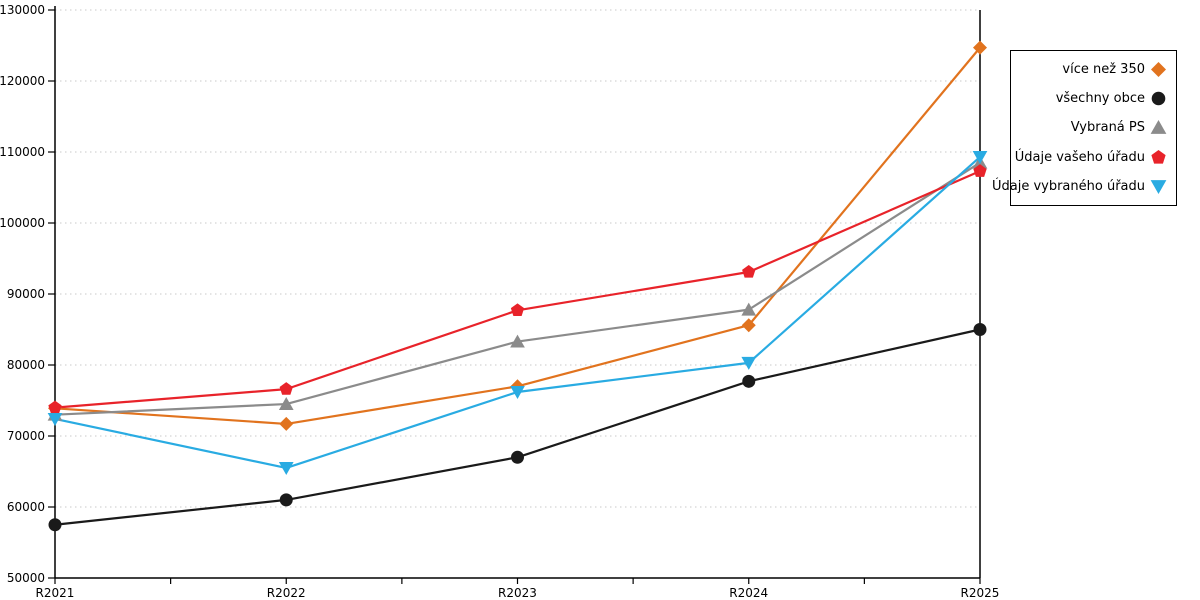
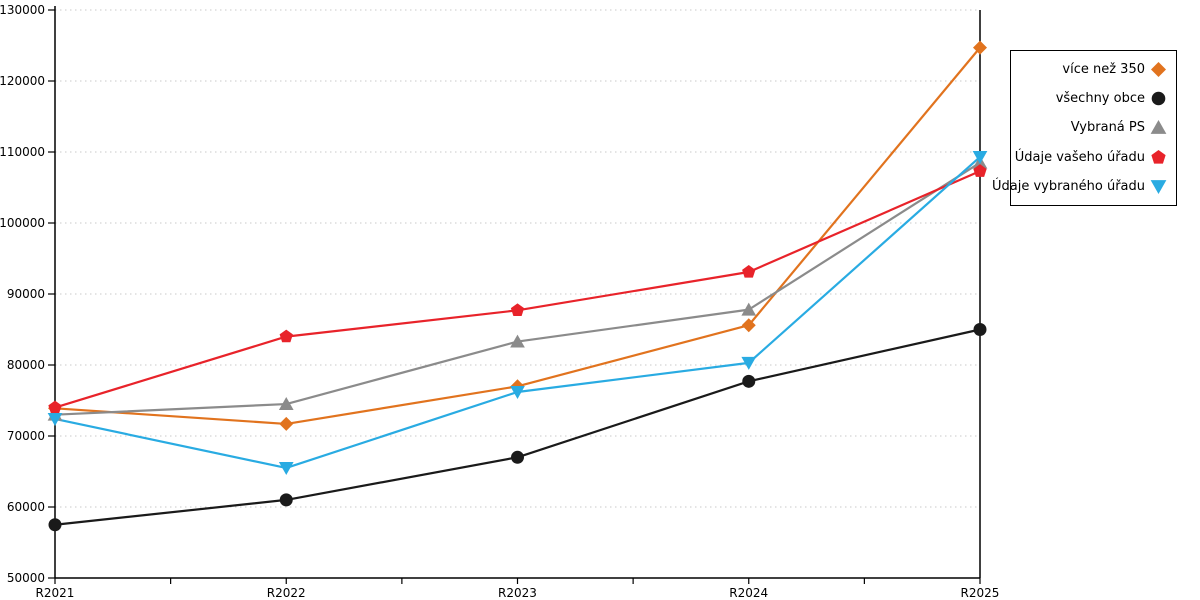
Údaje vašeho úřadu/R2022: 77000 -> 84000
